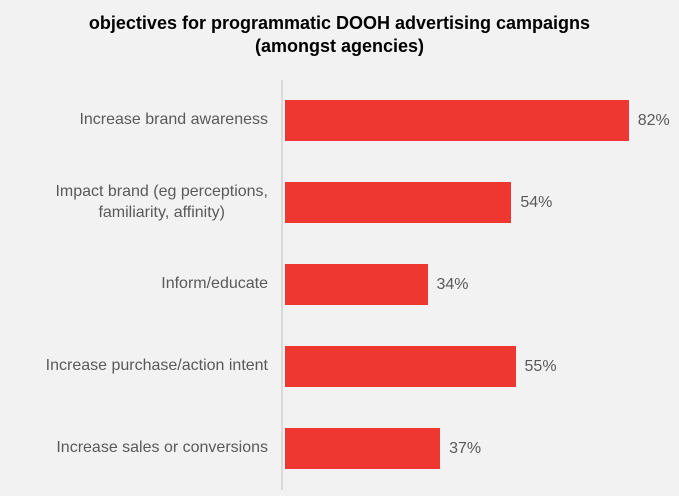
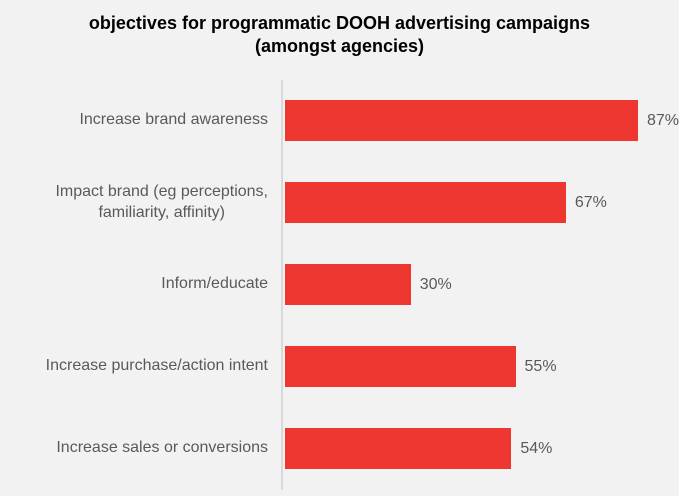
Increase brand awareness: 82% -> 87%
Impact brand (eg perceptions, familiarity, affinity): 54% -> 67%
Inform/educate: 34% -> 30%
Increase sales or conversions: 37% -> 54%
